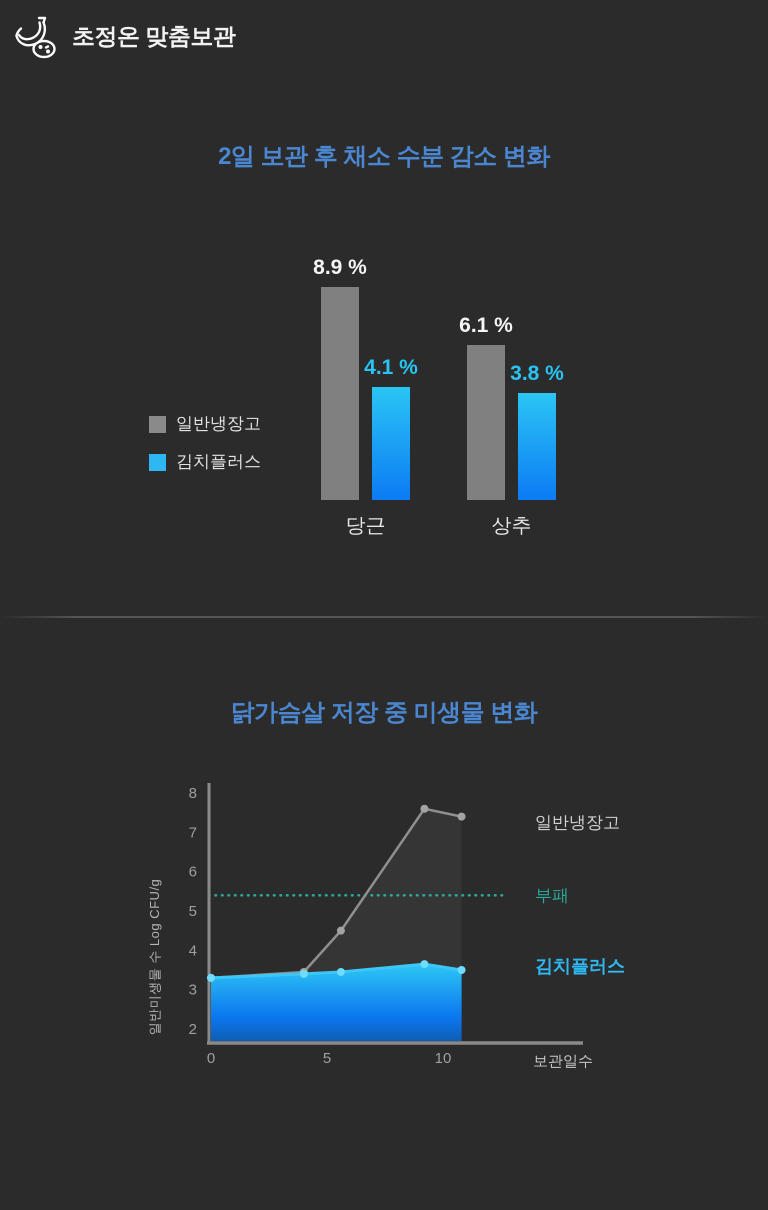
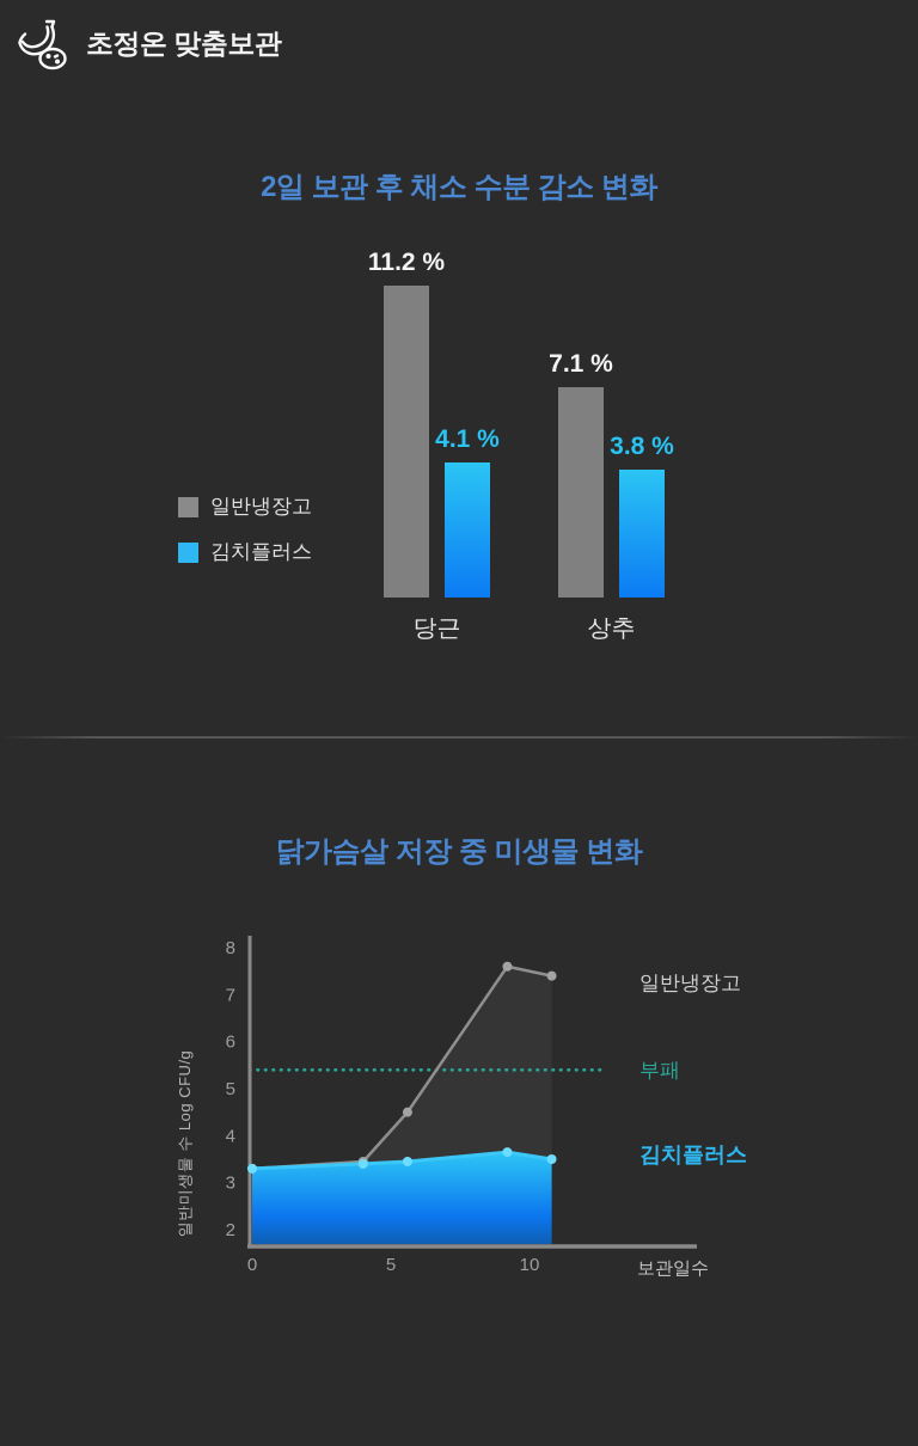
2일 보관 후 채소 수분 감소 변화/일반냉장고/당근: 8.9 -> 11.2
2일 보관 후 채소 수분 감소 변화/일반냉장고/상추: 6.1 -> 7.1
